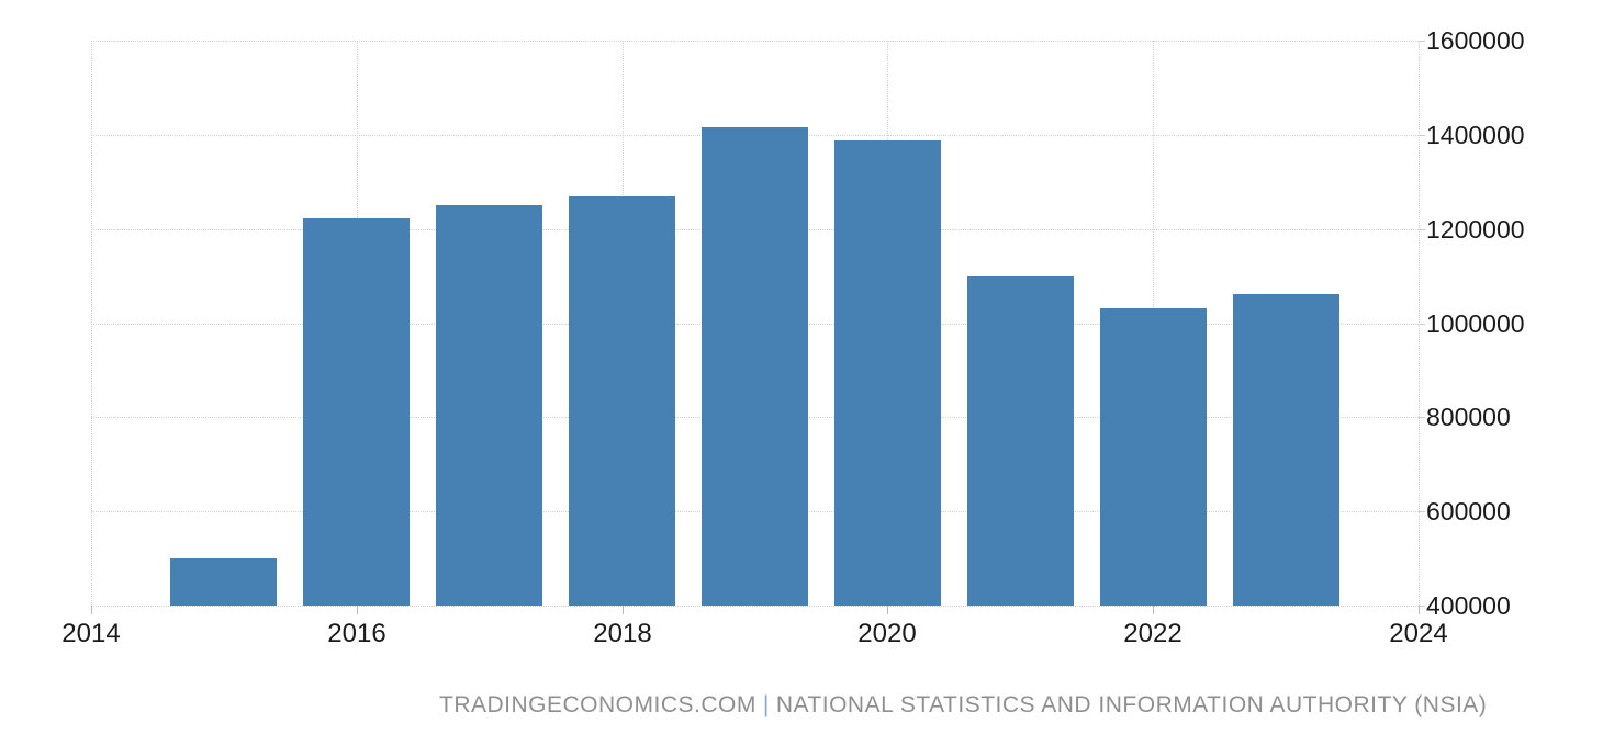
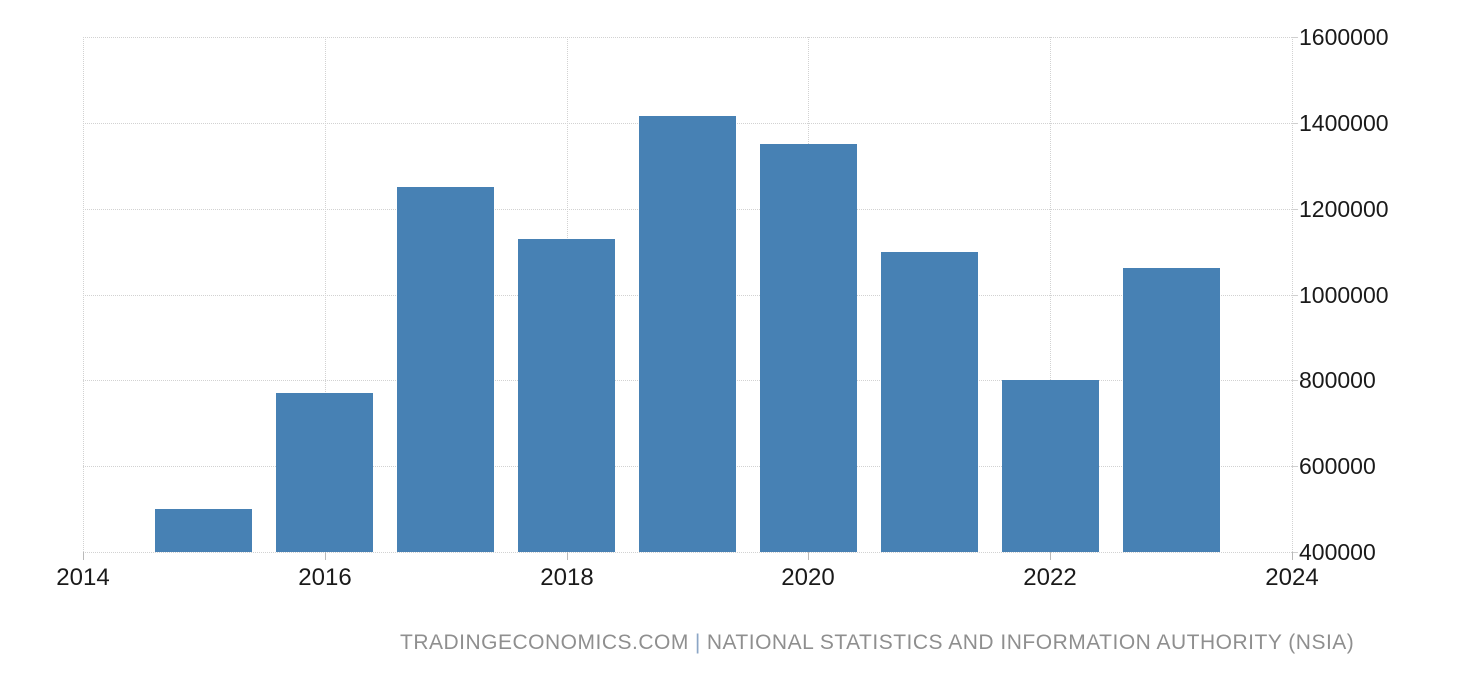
2016: 1220000 -> 770000
2018: 1270000 -> 1130000
2020: 1390000 -> 1350000
2022: 1030000 -> 800000
